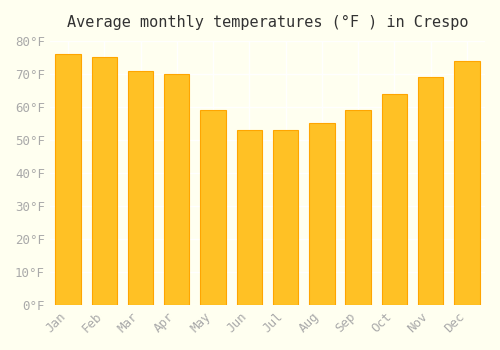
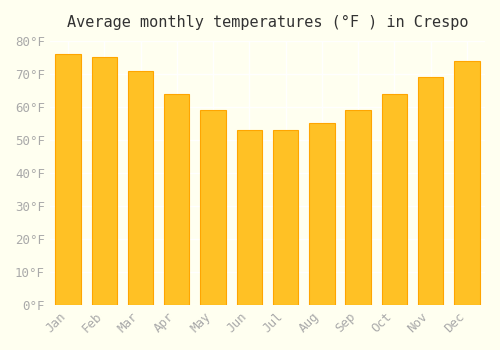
Apr: 70°F -> 64°F
